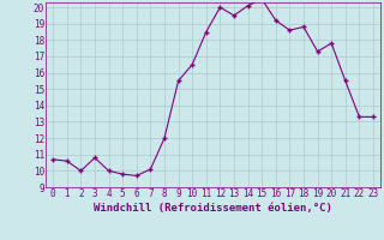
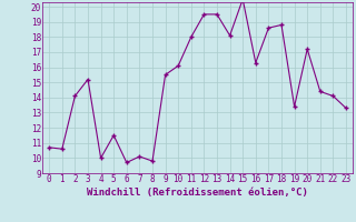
2: 10.0 -> 14.1
3: 10.8 -> 15.2
5: 9.8 -> 11.5
8: 12.0 -> 9.8
10: 16.5 -> 16.1
11: 18.5 -> 18.0
12: 20.0 -> 19.5
14: 20.1 -> 18.1
16: 19.2 -> 16.3
19: 17.3 -> 13.4
20: 17.8 -> 17.2
21: 15.5 -> 14.4
22: 13.3 -> 14.1
